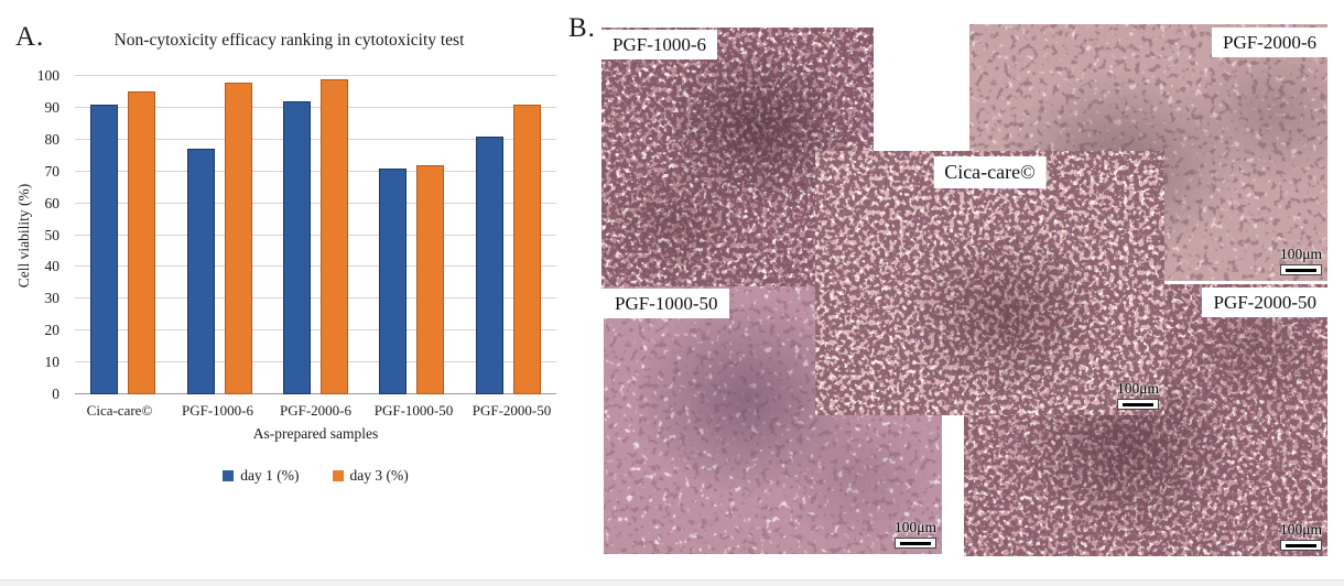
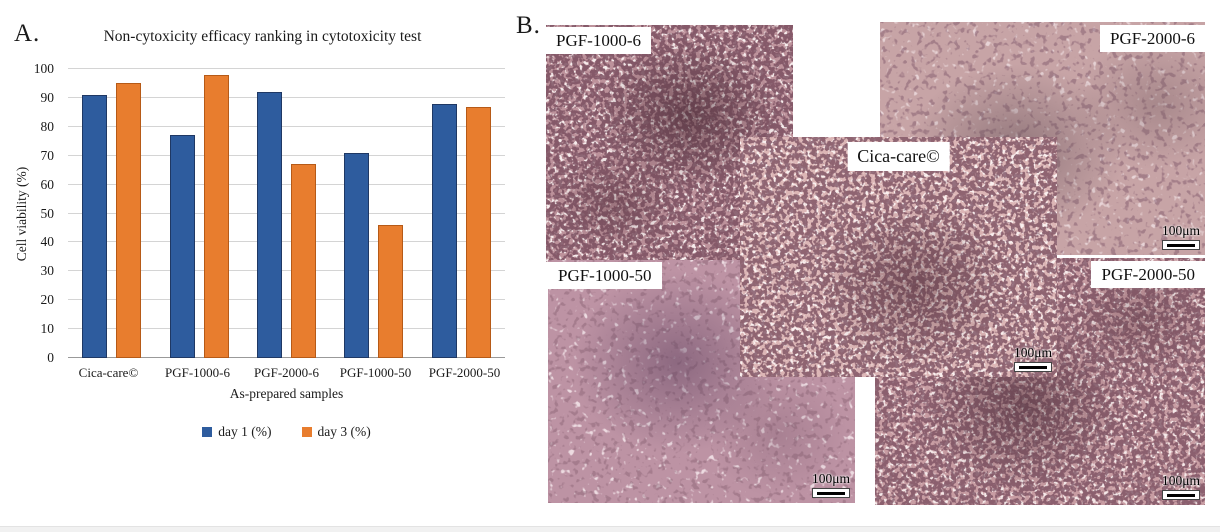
day 3 (%)/PGF-2000-6: 99 -> 67
day 3 (%)/PGF-1000-50: 72 -> 46
day 1 (%)/PGF-2000-50: 81 -> 88
day 3 (%)/PGF-2000-50: 91 -> 87
